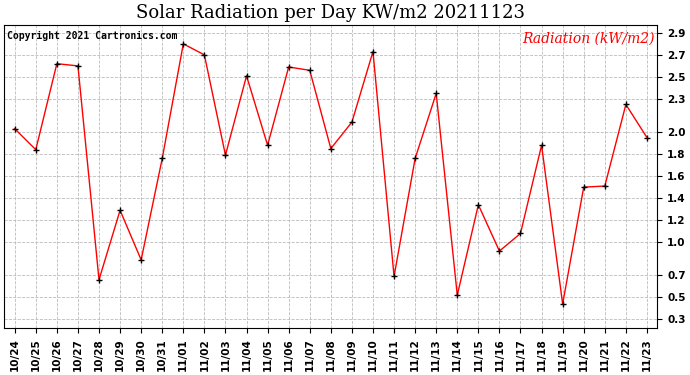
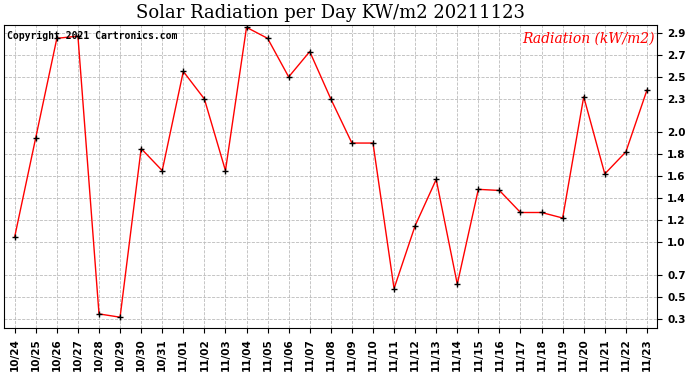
10/24: 2.03 -> 1.05
10/25: 1.84 -> 1.95
10/26: 2.62 -> 2.85
10/27: 2.60 -> 2.87
10/28: 0.66 -> 0.35
10/29: 1.29 -> 0.32
10/30: 0.84 -> 1.85
10/31: 1.76 -> 1.65
11/01: 2.80 -> 2.55
11/02: 2.70 -> 2.30
11/03: 1.79 -> 1.65
11/04: 2.51 -> 2.95
11/05: 1.88 -> 2.85
11/06: 2.59 -> 2.50
11/07: 2.56 -> 2.73
11/08: 1.85 -> 2.30
11/09: 2.09 -> 1.90
11/10: 2.73 -> 1.90
11/11: 0.69 -> 0.58
11/12: 1.76 -> 1.15
11/13: 2.35 -> 1.57
11/14: 0.52 -> 0.62
11/15: 1.34 -> 1.48
11/16: 0.92 -> 1.47
11/17: 1.08 -> 1.27
11/18: 1.88 -> 1.27
11/19: 0.44 -> 1.22
11/20: 1.50 -> 2.32
11/21: 1.51 -> 1.62
11/22: 2.25 -> 1.82
11/23: 1.95 -> 2.38
